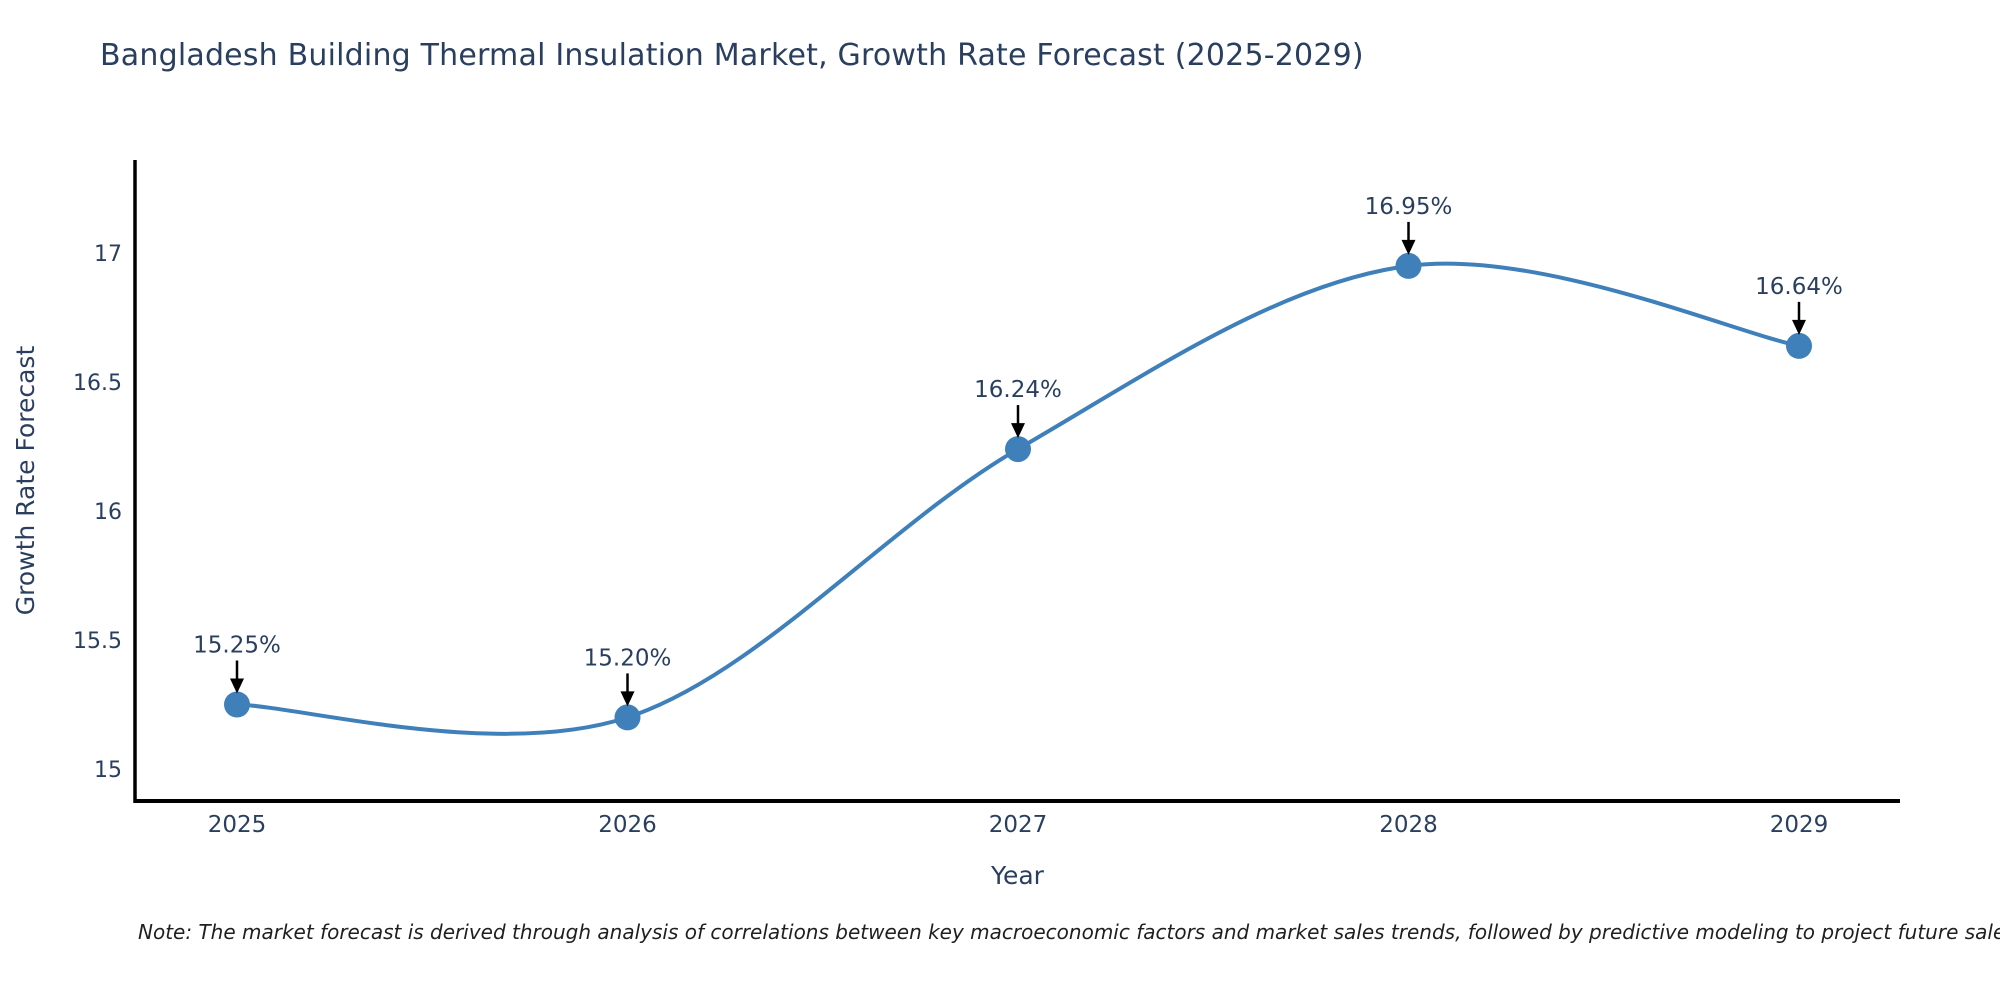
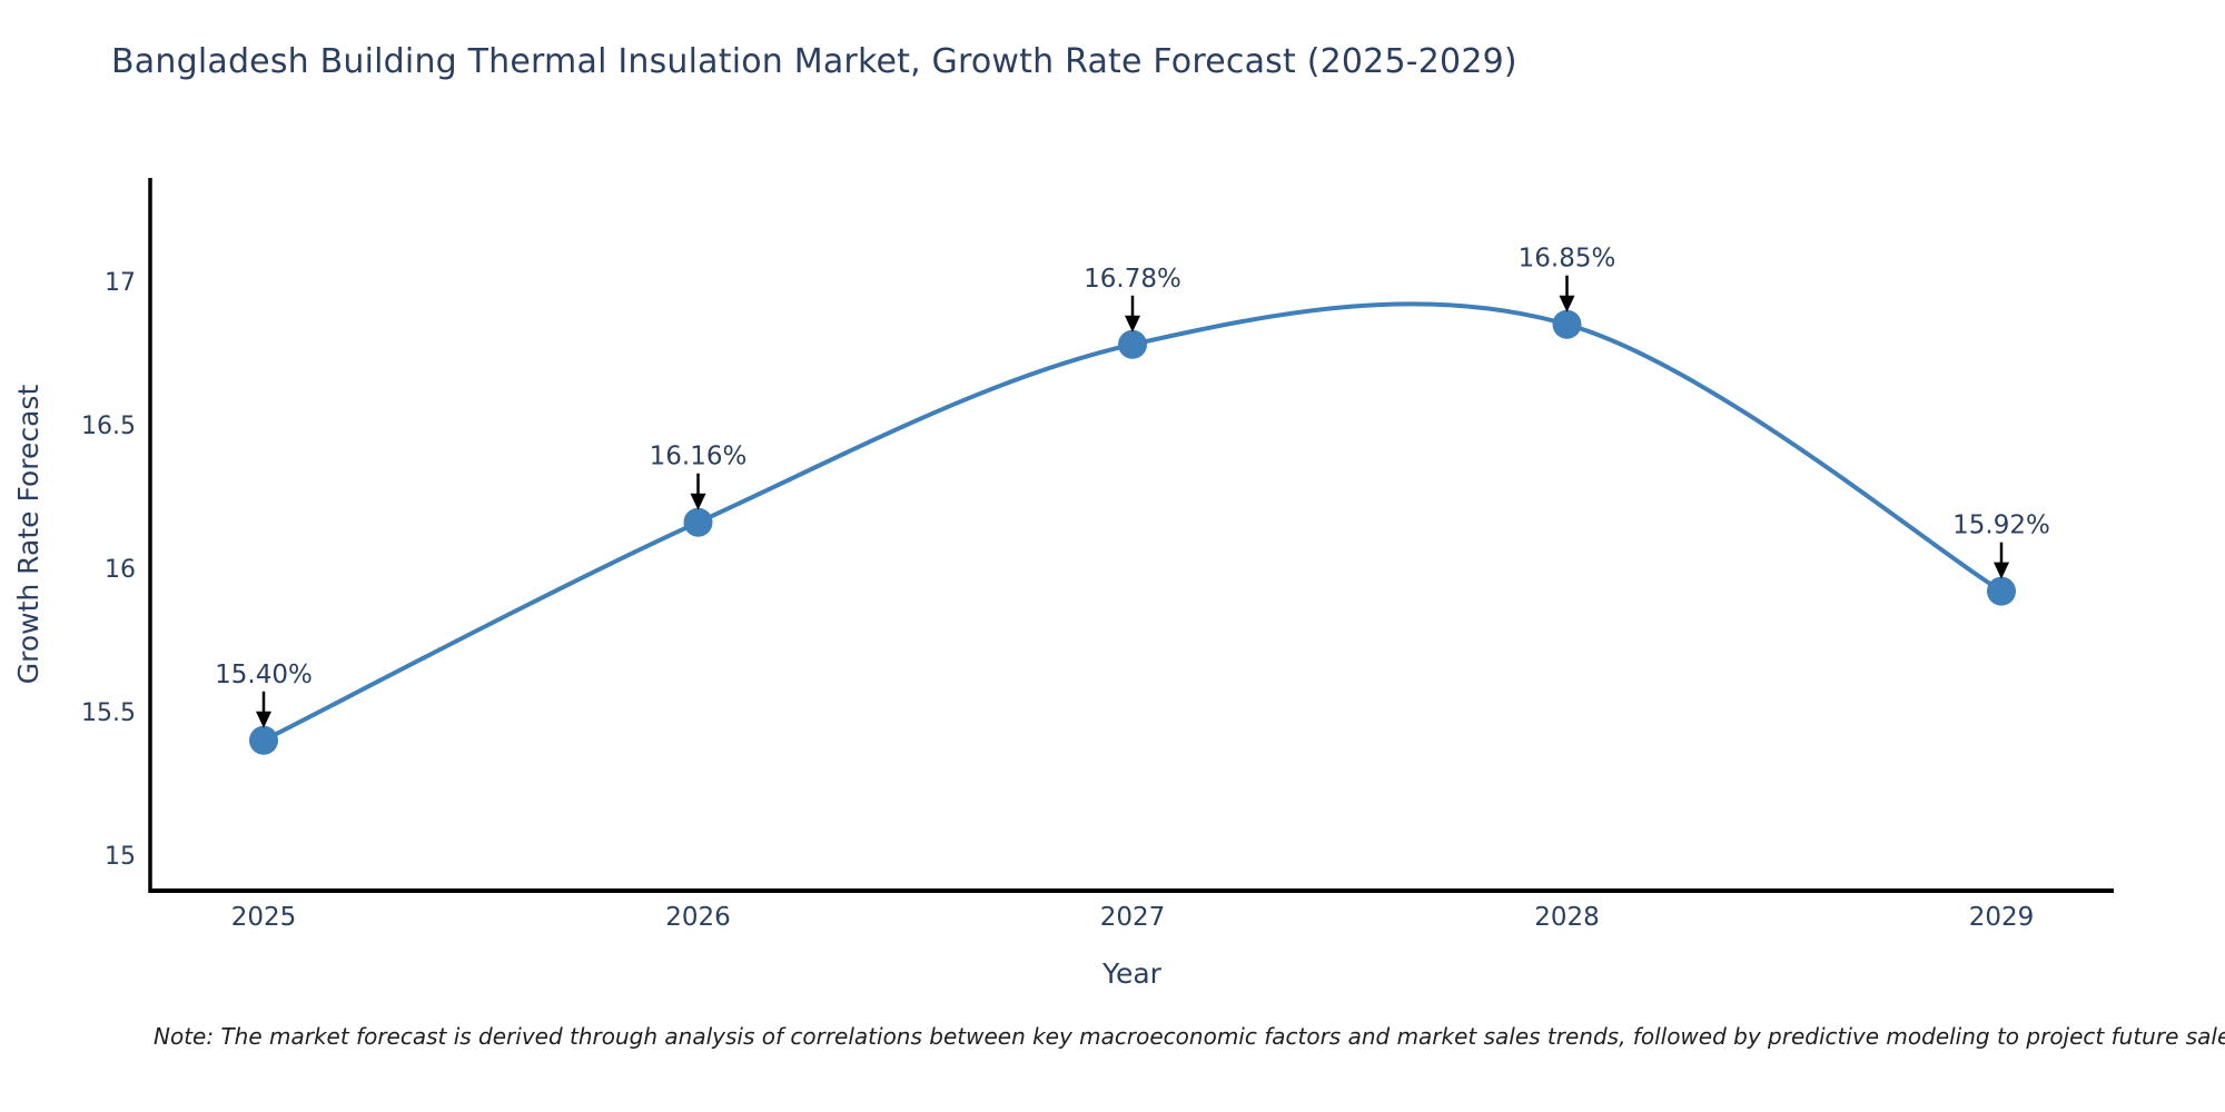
2025: 15.25% -> 15.40%
2026: 15.20% -> 16.16%
2027: 16.24% -> 16.78%
2028: 16.95% -> 16.85%
2029: 16.64% -> 15.92%
